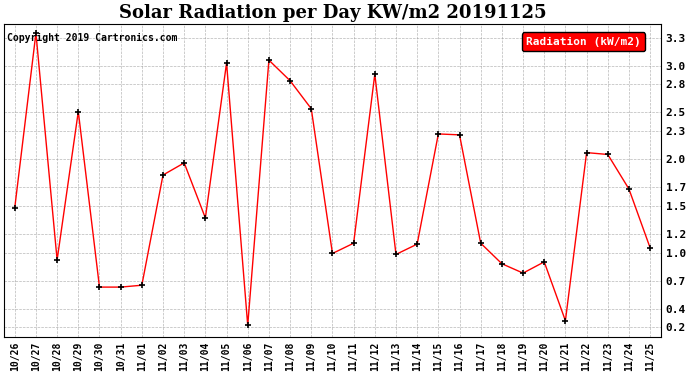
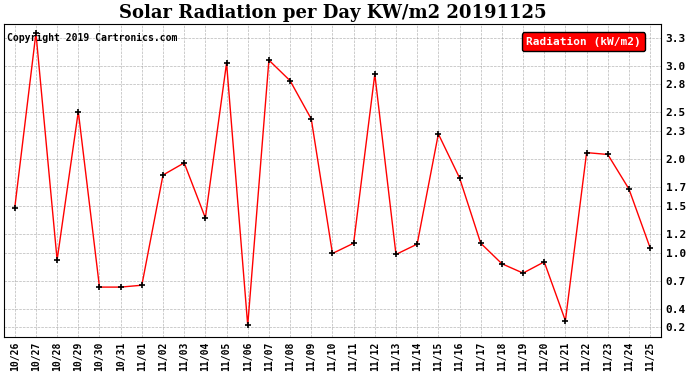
11/09: 2.54 -> 2.43
11/16: 2.26 -> 1.80
